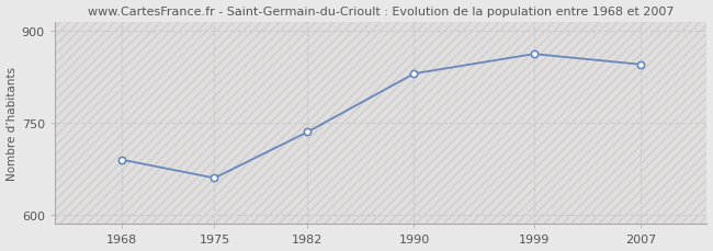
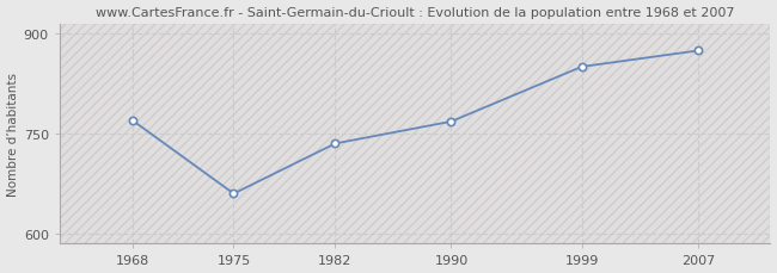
1968: 690 -> 770
1990: 830 -> 768
1999: 862 -> 850
2007: 845 -> 874
